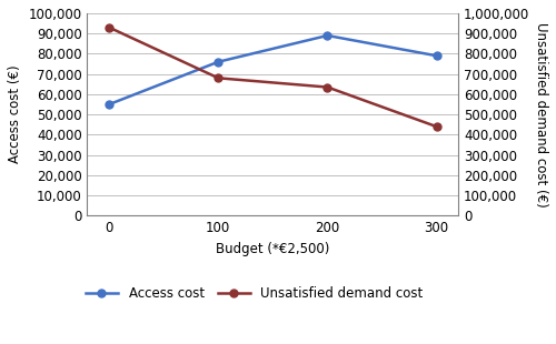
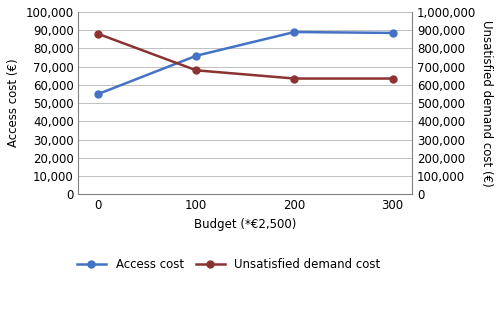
Unsatisfied demand cost/0: 930,000 -> 880,000
Access cost/300: 79,000 -> 88,000
Unsatisfied demand cost/300: 440,000 -> 640,000
